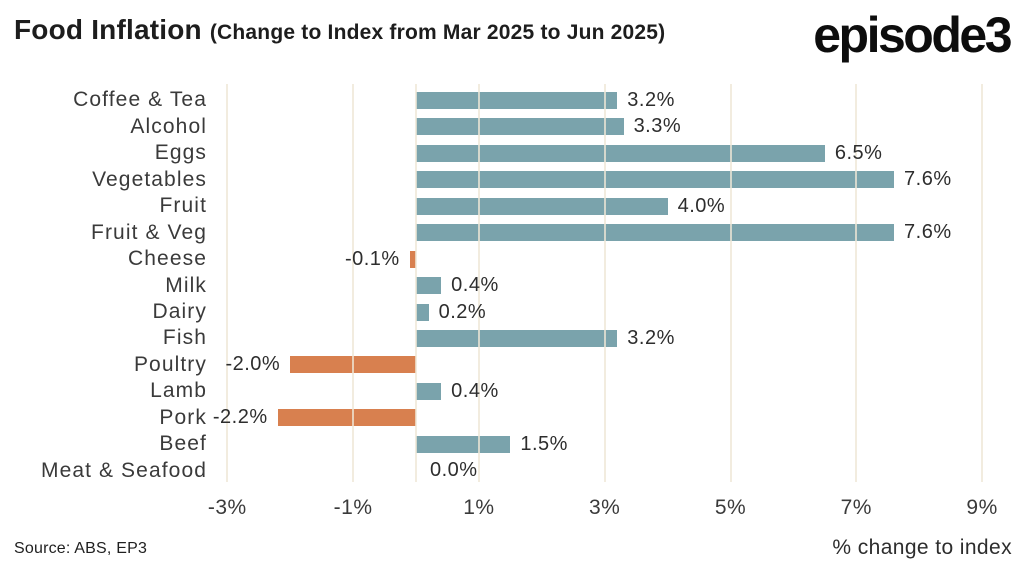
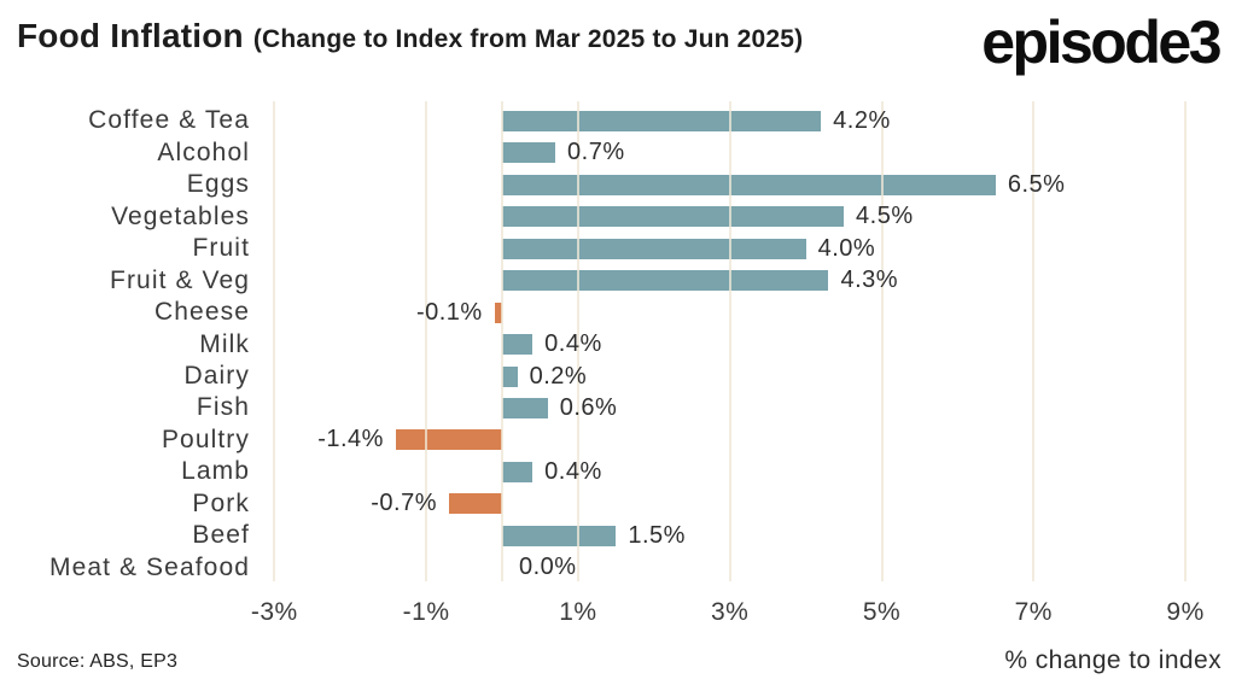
Coffee & Tea: 3.2% -> 4.2%
Alcohol: 3.3% -> 0.7%
Vegetables: 7.6% -> 4.5%
Fruit & Veg: 7.6% -> 4.3%
Fish: 3.2% -> 0.6%
Poultry: -2.0% -> -1.4%
Pork: -2.2% -> -0.7%
